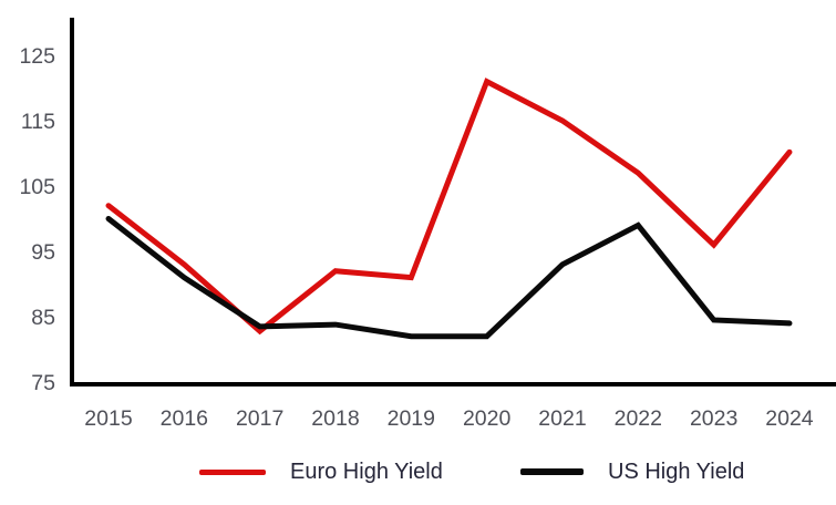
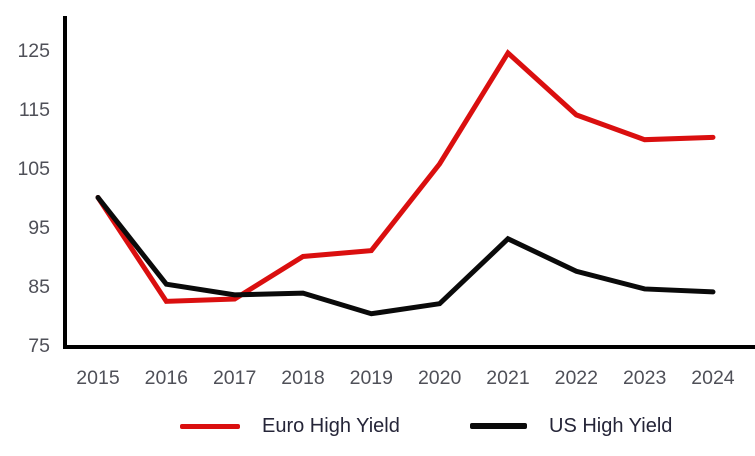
Euro High Yield/2015: 102 -> 100
Euro High Yield/2016: 93 -> 82
US High Yield/2016: 91 -> 85
Euro High Yield/2018: 92 -> 90
US High Yield/2019: 82 -> 80
Euro High Yield/2020: 121 -> 106
Euro High Yield/2021: 115 -> 124
Euro High Yield/2022: 107 -> 114
US High Yield/2022: 99 -> 88
Euro High Yield/2023: 96 -> 110
